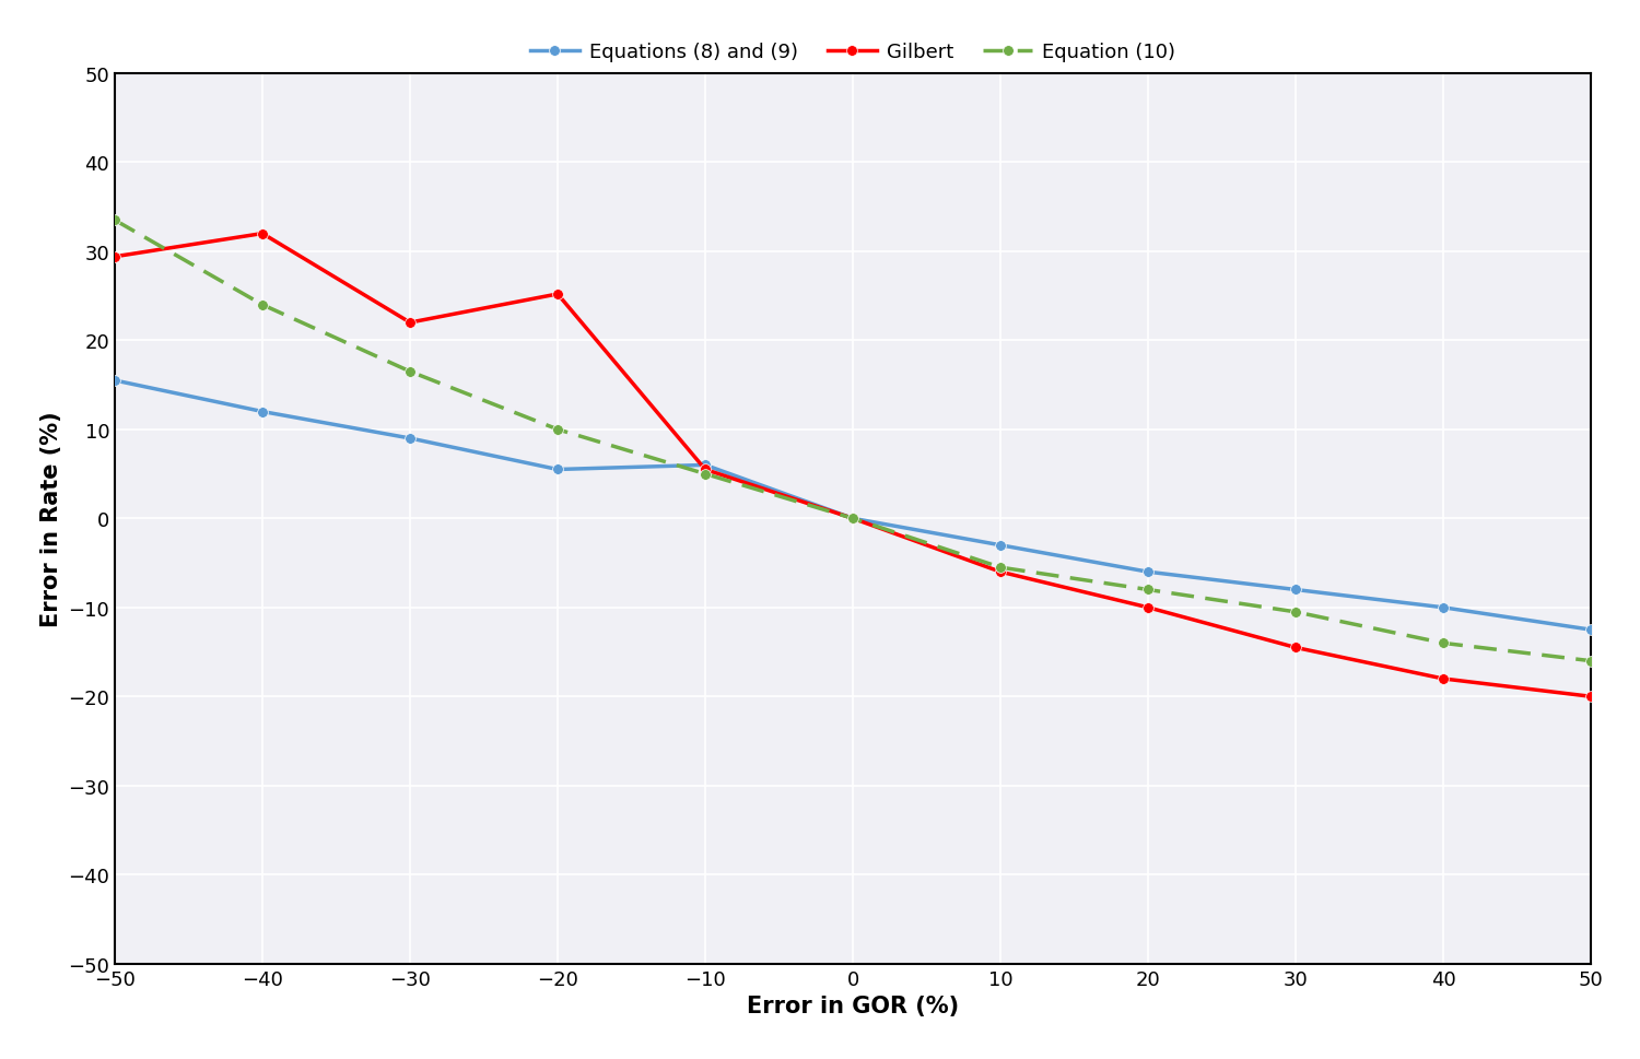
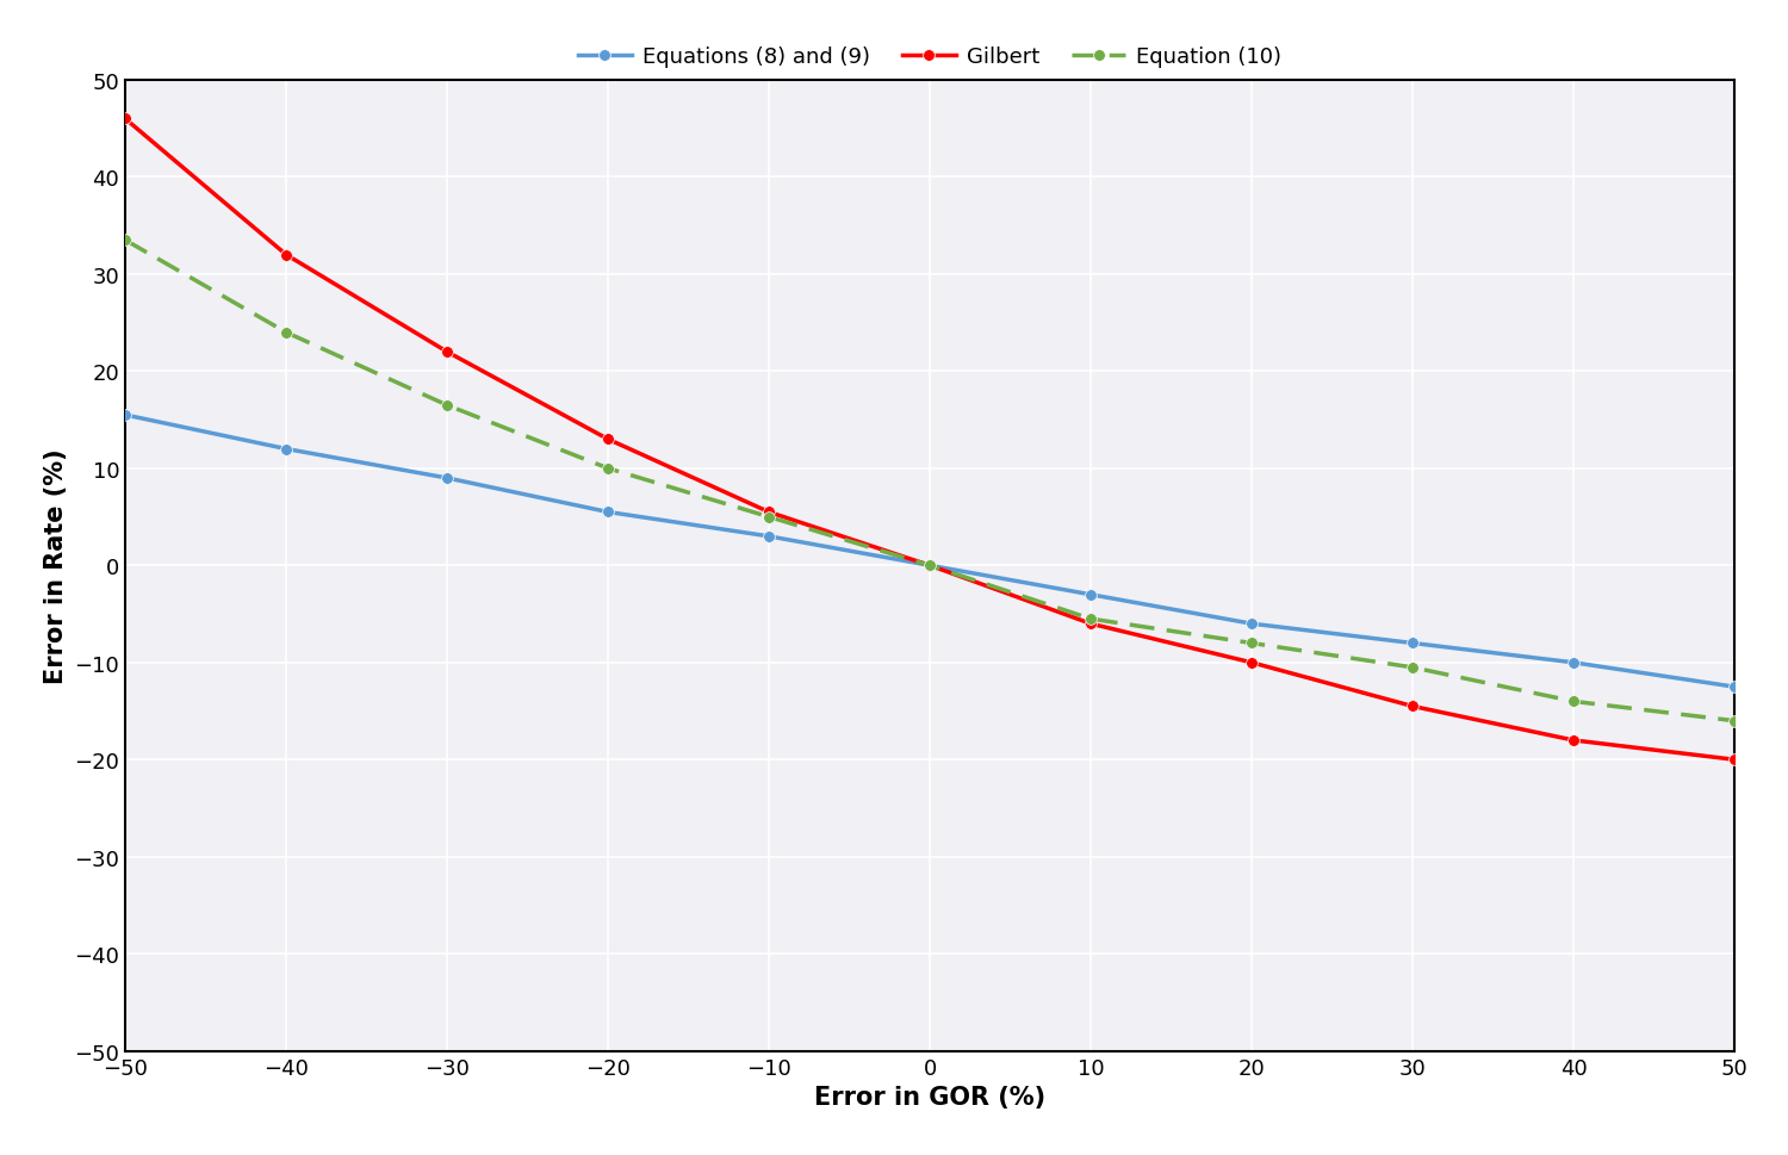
Gilbert/−50: 29.4 -> 46.0
Gilbert/−20: 25.2 -> 13.0
Equations (8) and (9)/−10: 6.0 -> 3.0
